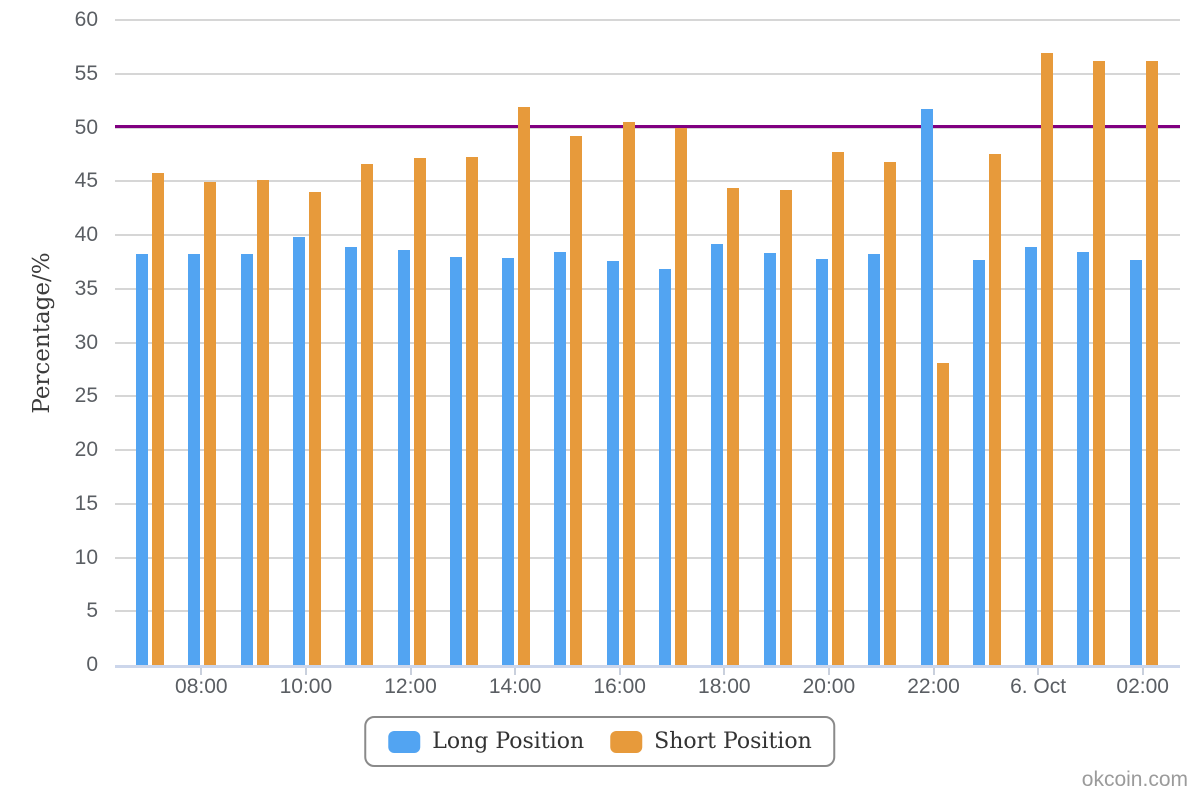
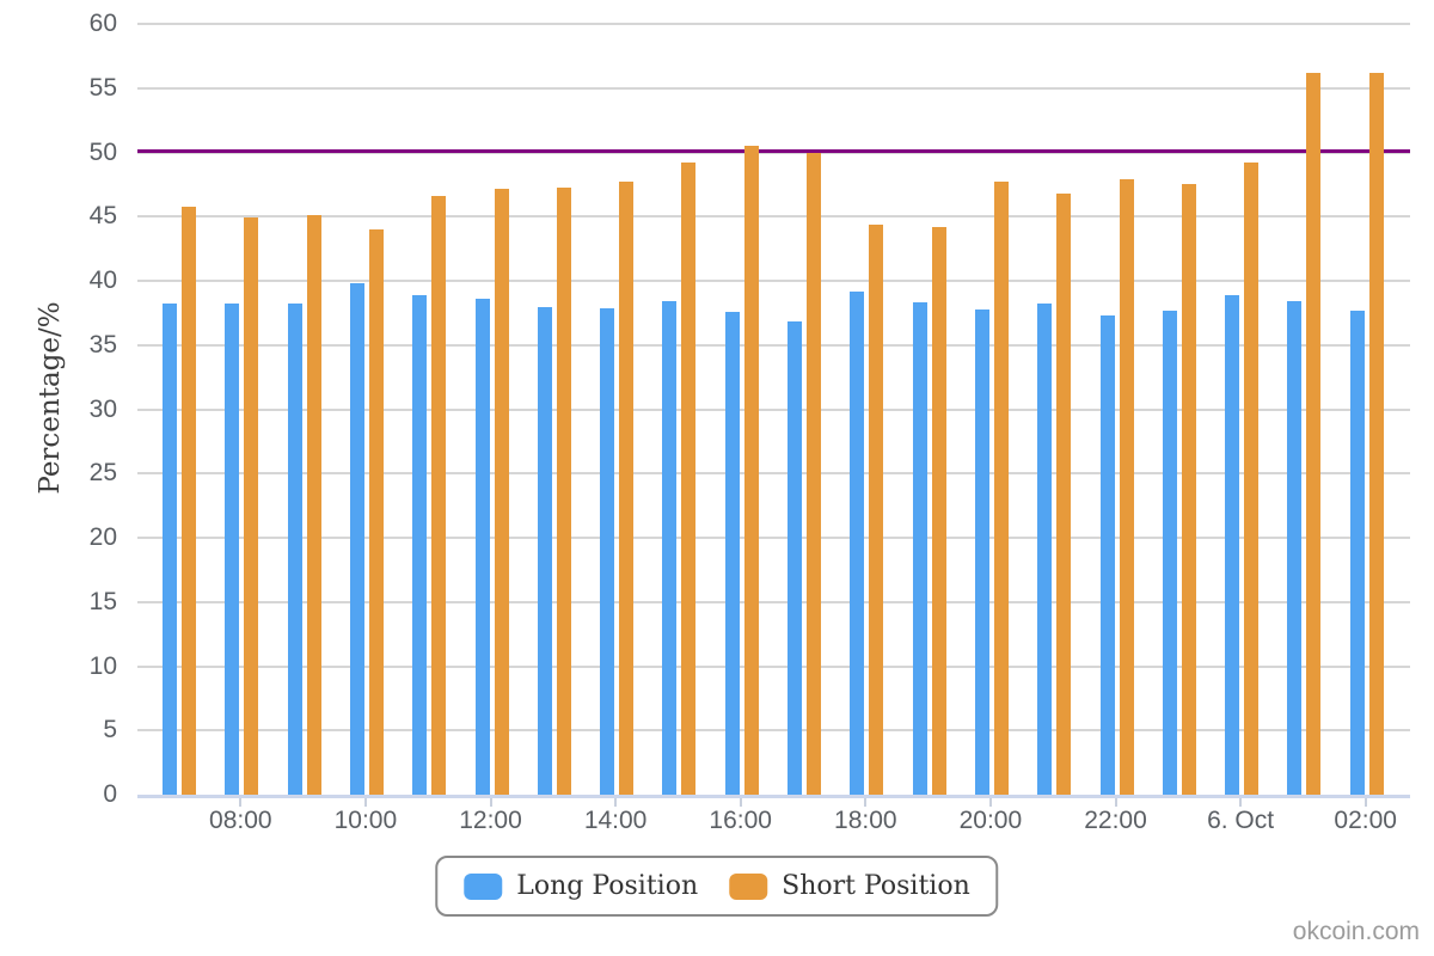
Short Position/14:00: 51.9 -> 47.7
Long Position/22:00: 51.7 -> 37.3
Short Position/22:00: 28.1 -> 47.9
Short Position/6. Oct: 56.9 -> 49.2
